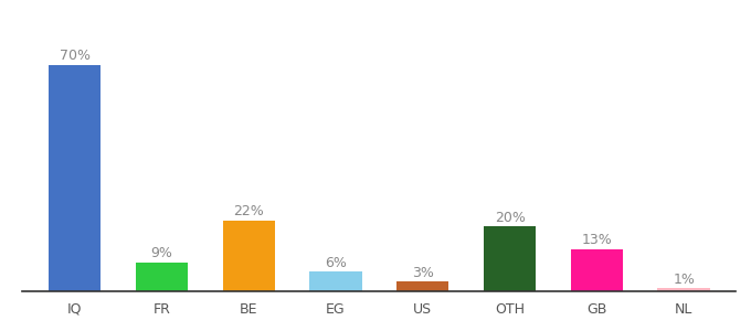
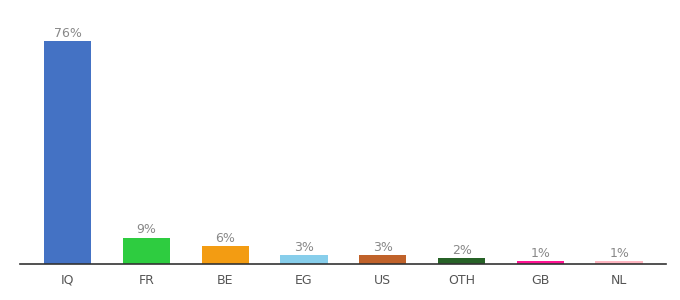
IQ: 70% -> 76%
BE: 22% -> 6%
EG: 6% -> 3%
OTH: 20% -> 2%
GB: 13% -> 1%
